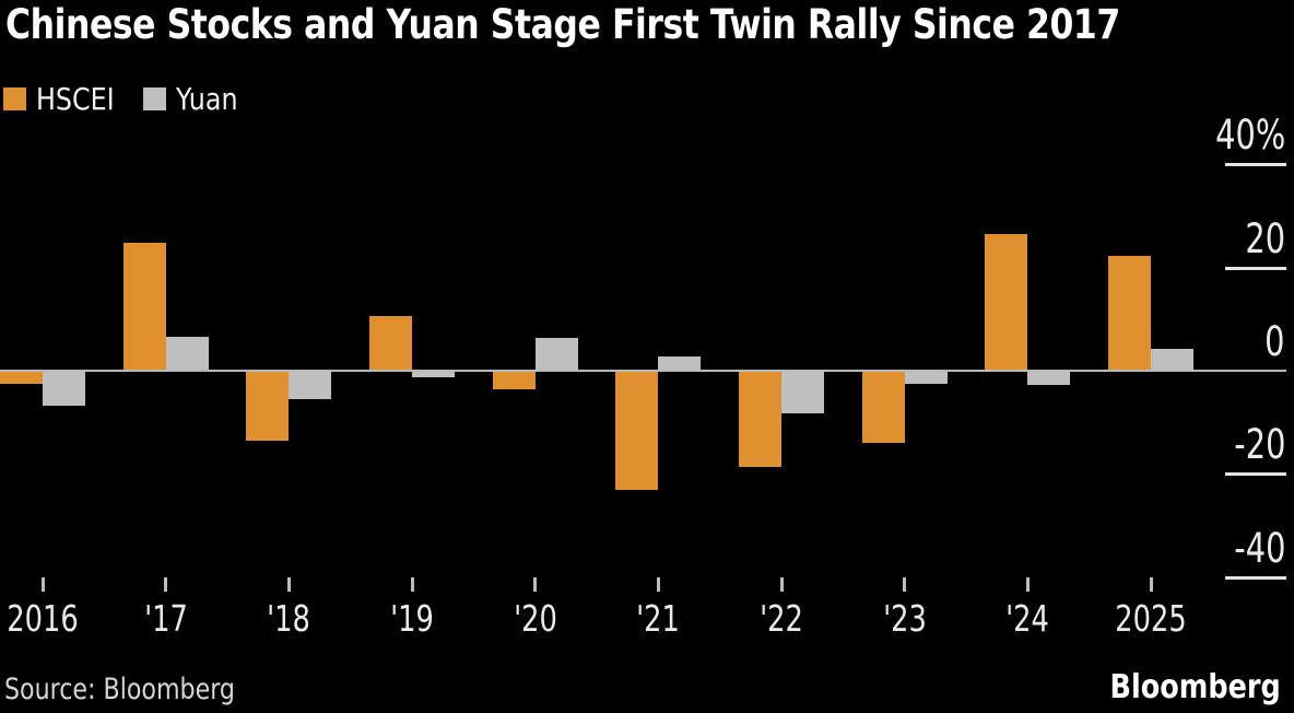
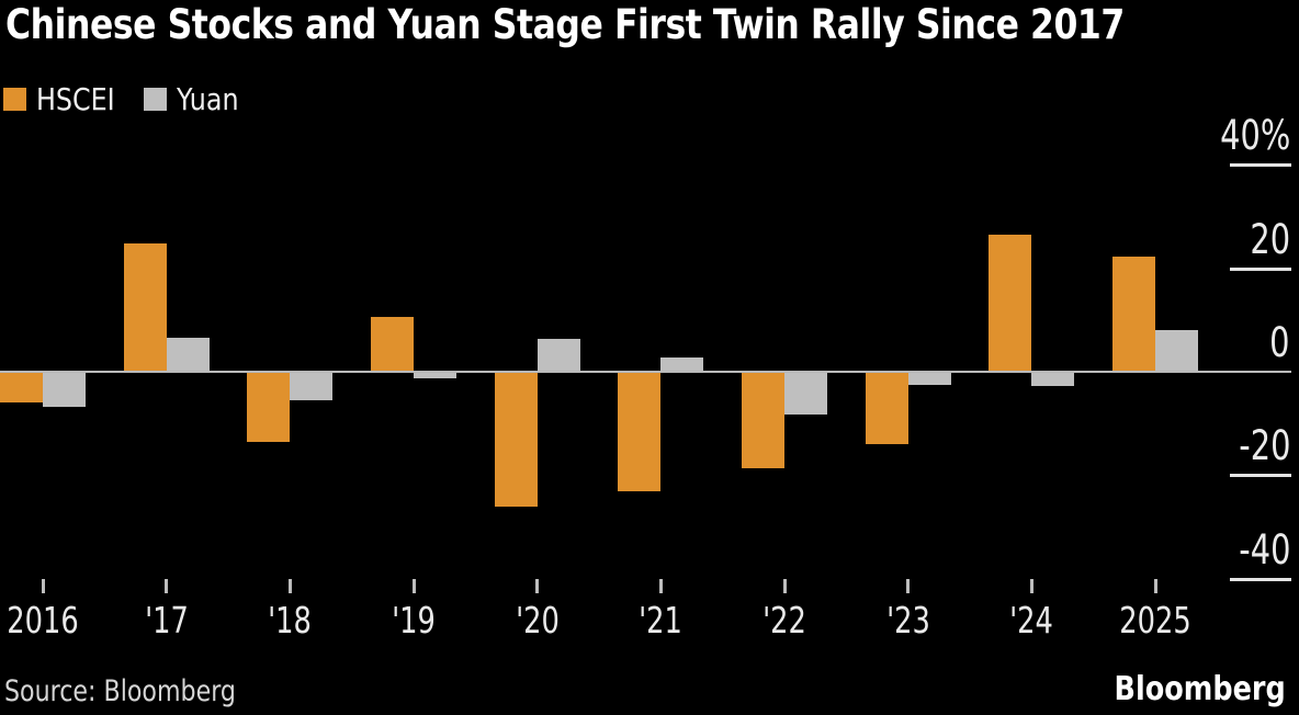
HSCEI/2016: -2% -> -6%
HSCEI/'20: -4% -> -26%
Yuan/2025: 4% -> 8%
